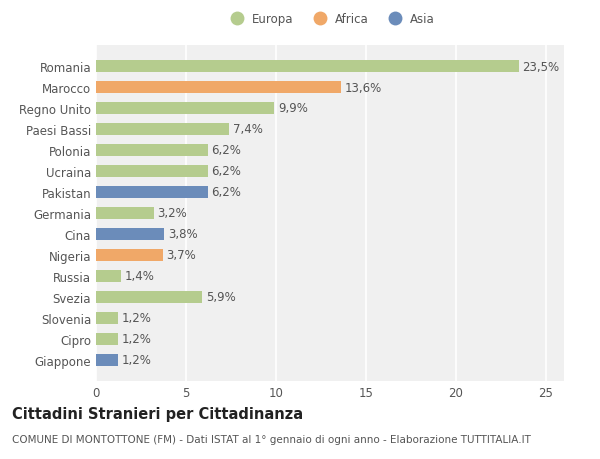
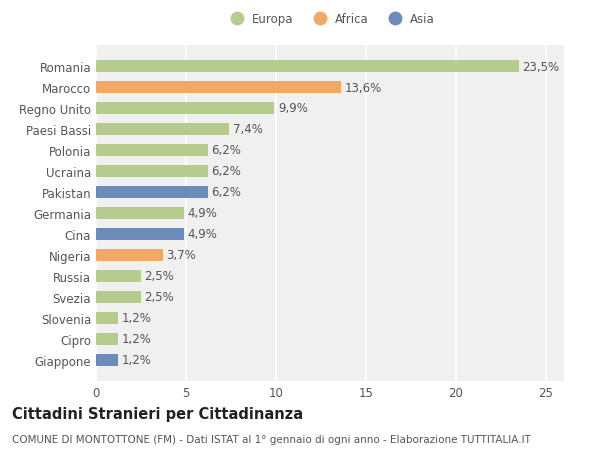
Germania: 3,2% -> 4,9%
Cina: 3,8% -> 4,9%
Russia: 1,4% -> 2,5%
Svezia: 5,9% -> 2,5%
